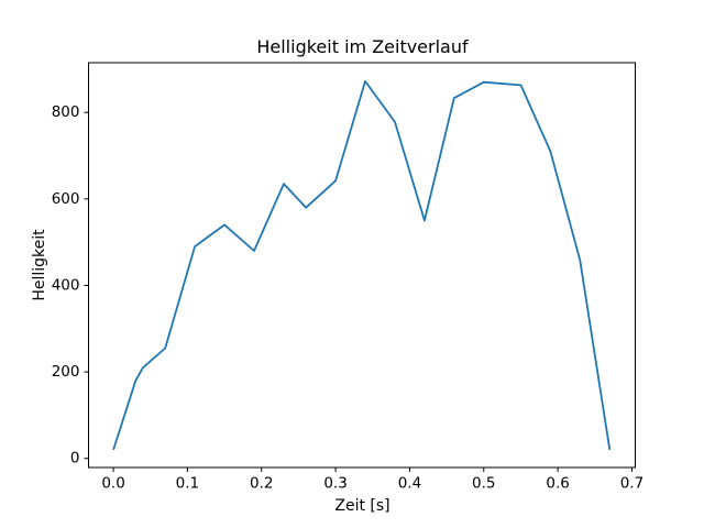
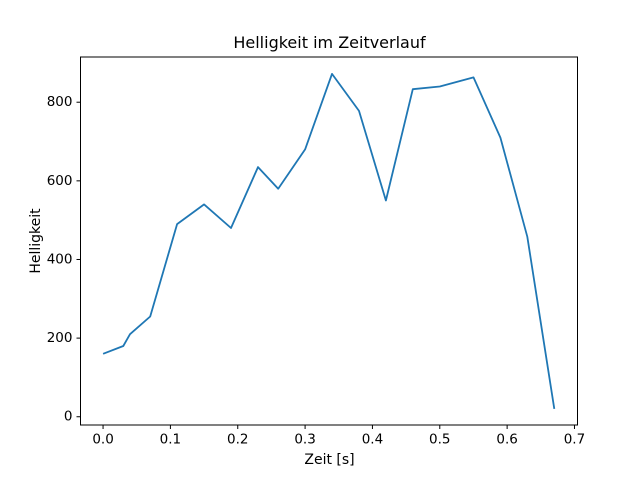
0.0: 20 -> 160
0.3: 640 -> 680
0.5: 870 -> 840
